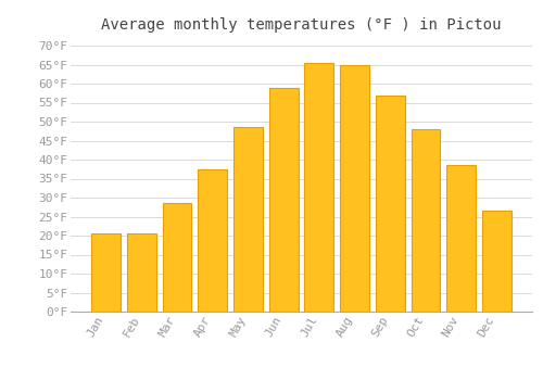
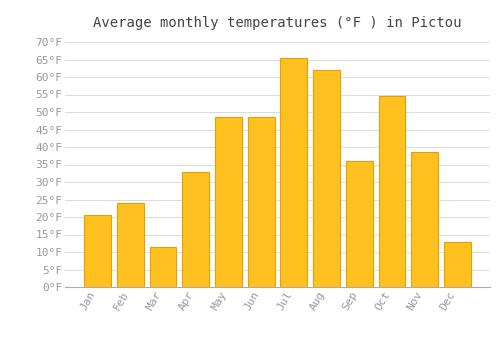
Feb: 20.5°F -> 24.0°F
Mar: 28.5°F -> 11.5°F
Apr: 37.5°F -> 33.0°F
Jun: 59.0°F -> 48.5°F
Aug: 65.0°F -> 62.0°F
Sep: 57.0°F -> 36.0°F
Oct: 48.0°F -> 54.5°F
Dec: 26.5°F -> 13.0°F
